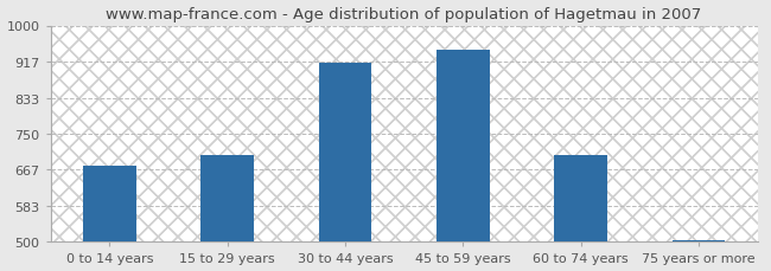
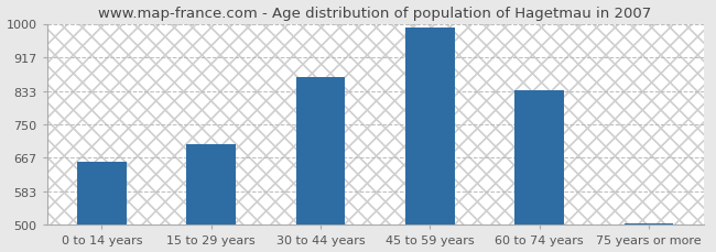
0 to 14 years: 675 -> 657
30 to 44 years: 915 -> 868
45 to 59 years: 945 -> 990
60 to 74 years: 700 -> 835
